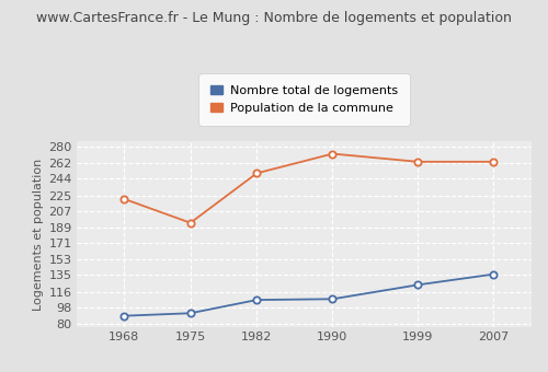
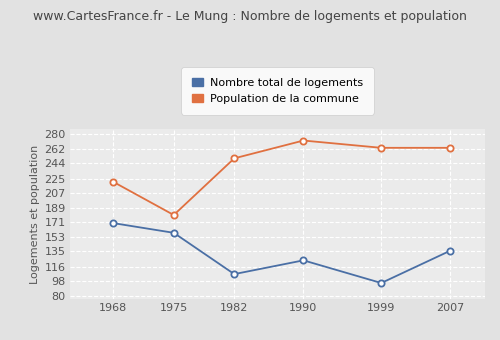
Nombre total de logements/1968: 89 -> 170
Nombre total de logements/1975: 92 -> 158
Population de la commune/1975: 194 -> 180
Nombre total de logements/1990: 108 -> 124
Nombre total de logements/1999: 124 -> 96
